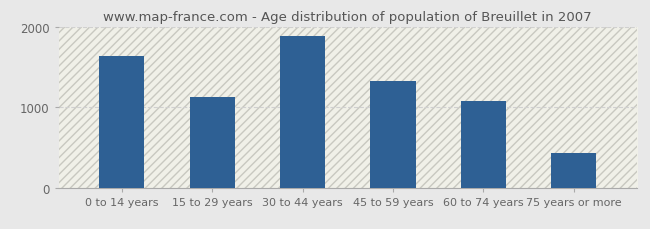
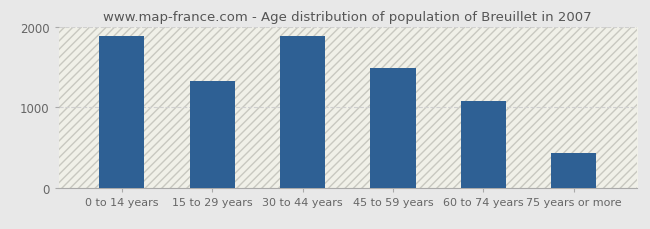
0 to 14 years: 1640 -> 1880
15 to 29 years: 1120 -> 1320
45 to 59 years: 1320 -> 1490
